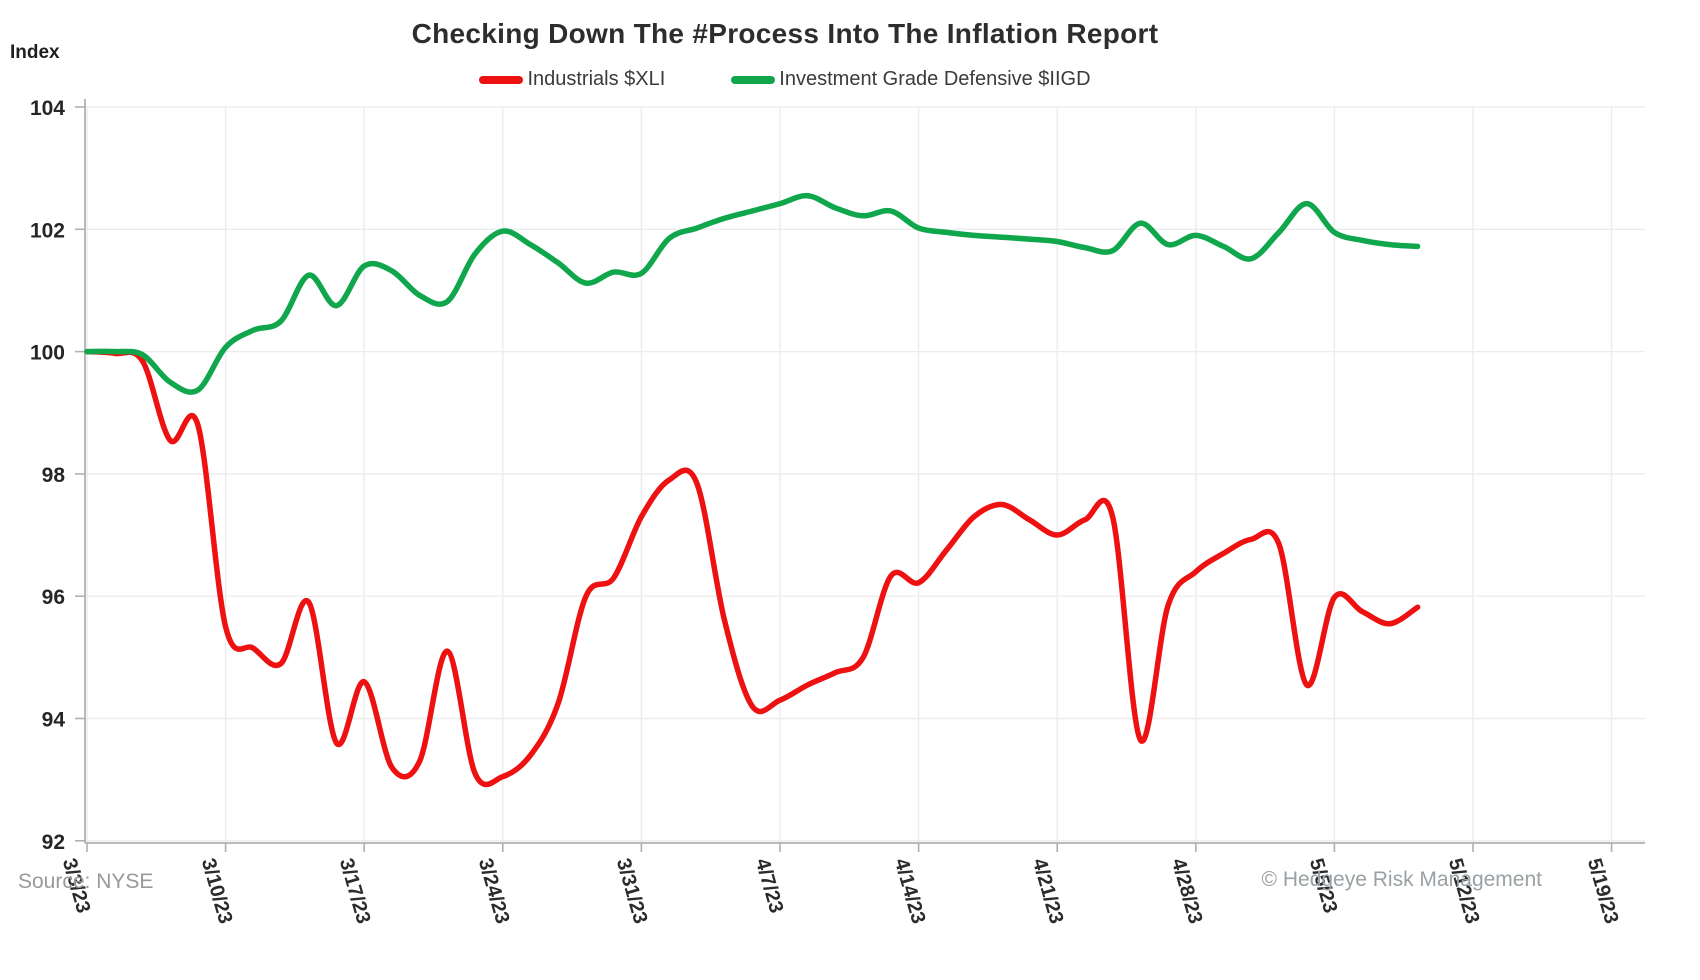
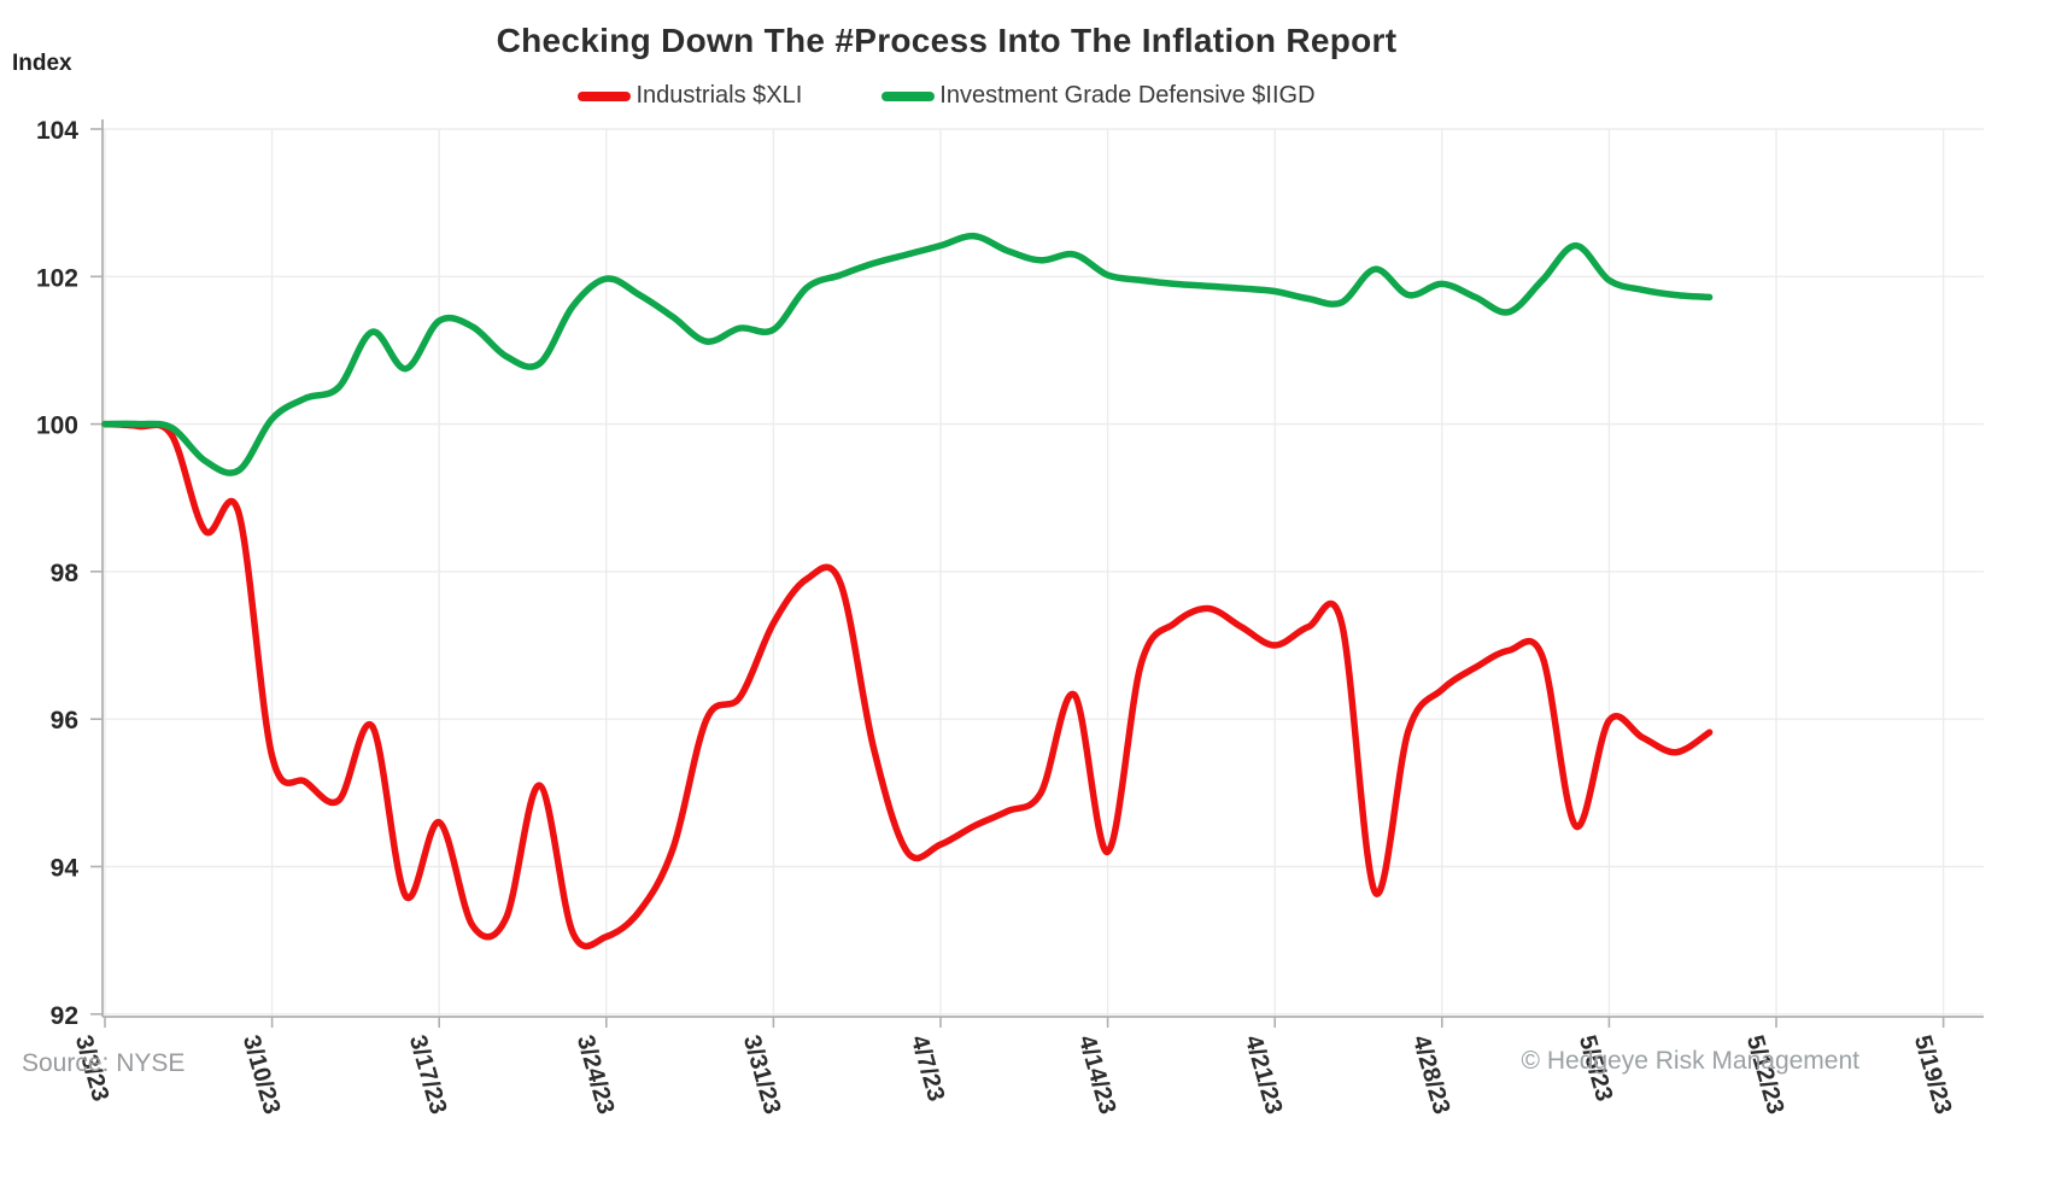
Industrials $XLI/4/14/23: 96.2 -> 94.2
